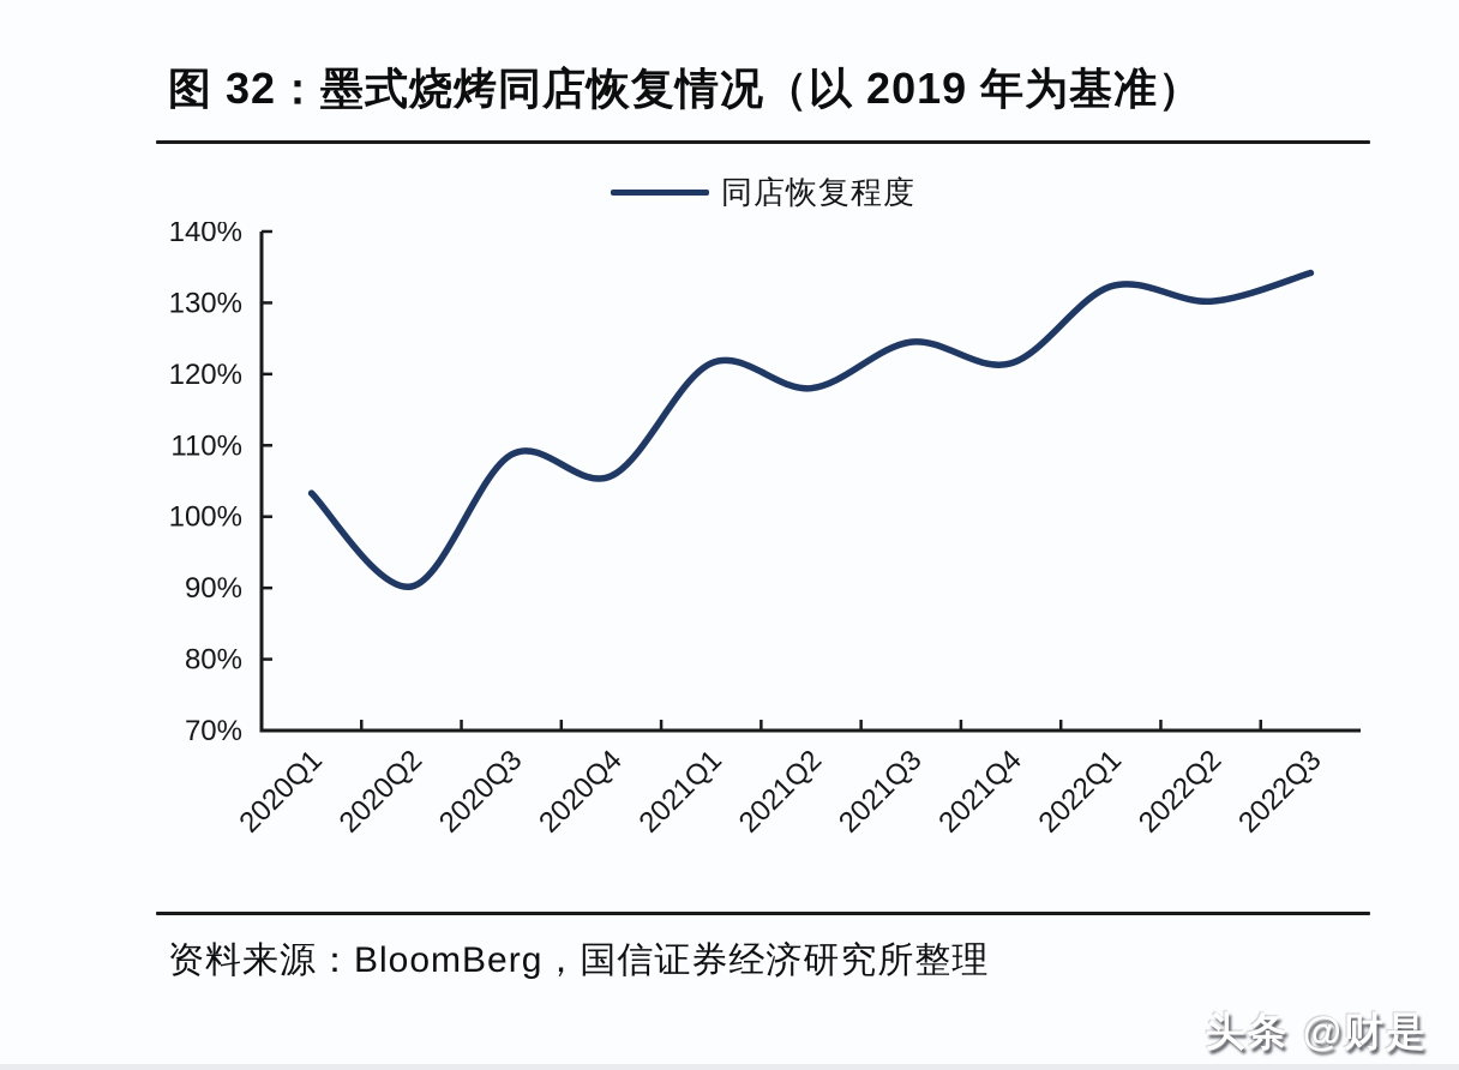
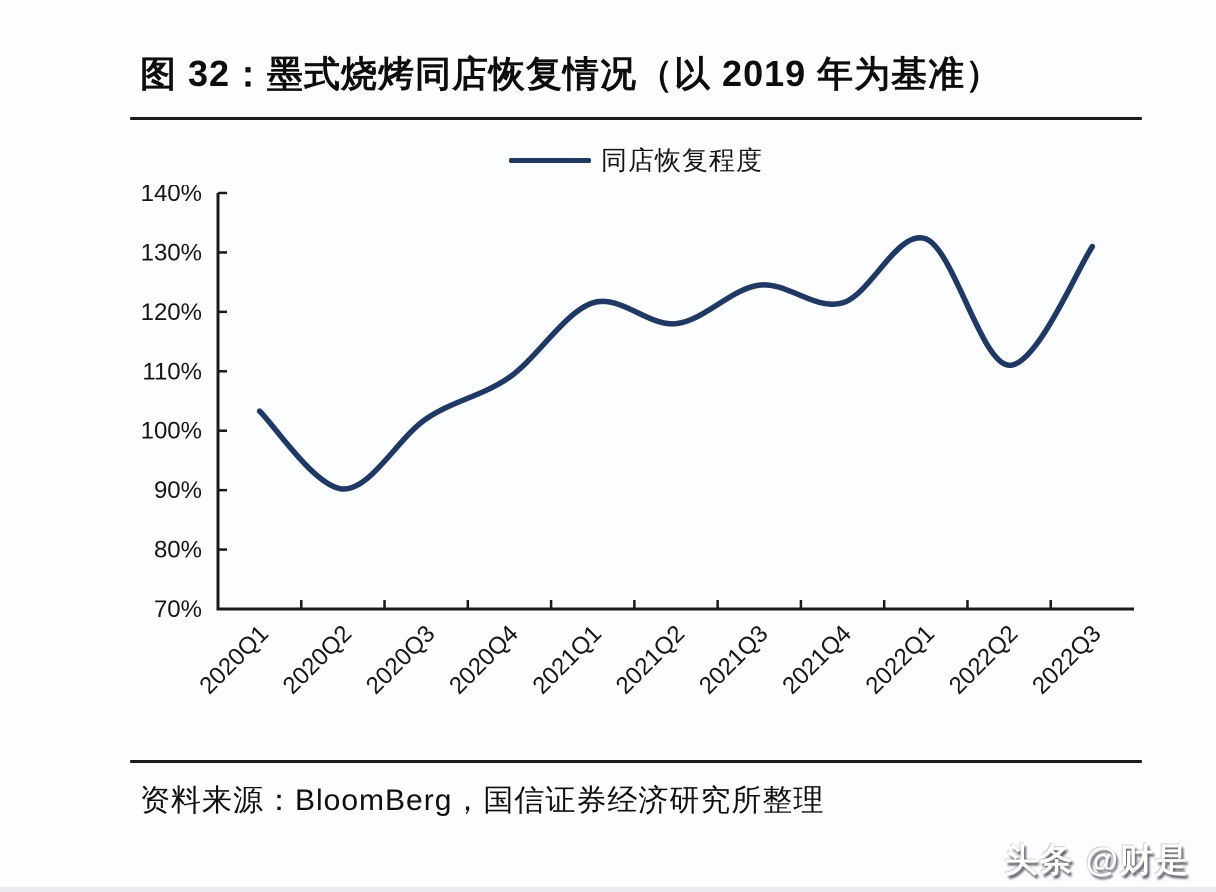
2020Q3: 109% -> 102%
2020Q4: 106% -> 109%
2022Q2: 130% -> 111%
2022Q3: 134% -> 131%
